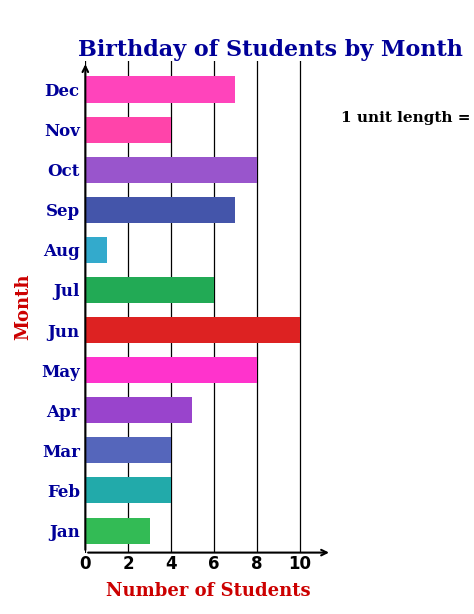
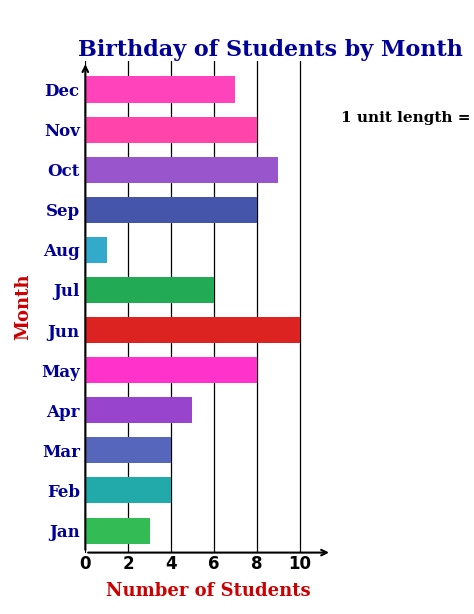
Nov: 4 -> 8
Oct: 8 -> 9
Sep: 7 -> 8
